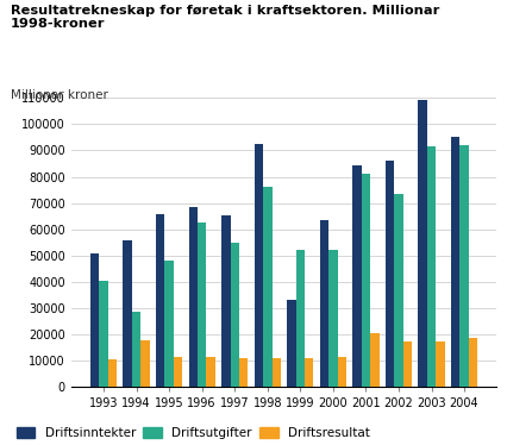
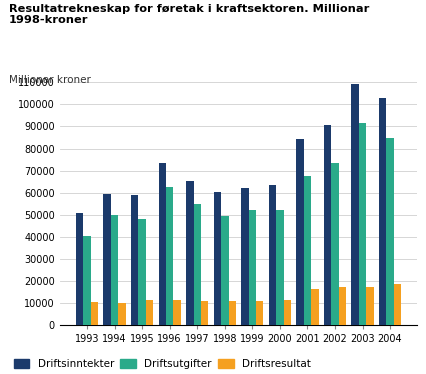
Driftsinntekter/1994: 56000 -> 59500
Driftsutgifter/1994: 28500 -> 50000
Driftsresultat/1994: 18000 -> 10000
Driftsinntekter/1995: 66000 -> 59000
Driftsinntekter/1996: 68500 -> 73500
Driftsinntekter/1998: 92500 -> 60500
Driftsutgifter/1998: 76000 -> 49500
Driftsinntekter/1999: 33000 -> 62000
Driftsutgifter/2001: 81000 -> 67500
Driftsresultat/2001: 20500 -> 16500
Driftsinntekter/2002: 86000 -> 90500
Driftsinntekter/2004: 95000 -> 103000
Driftsutgifter/2004: 92000 -> 85000
